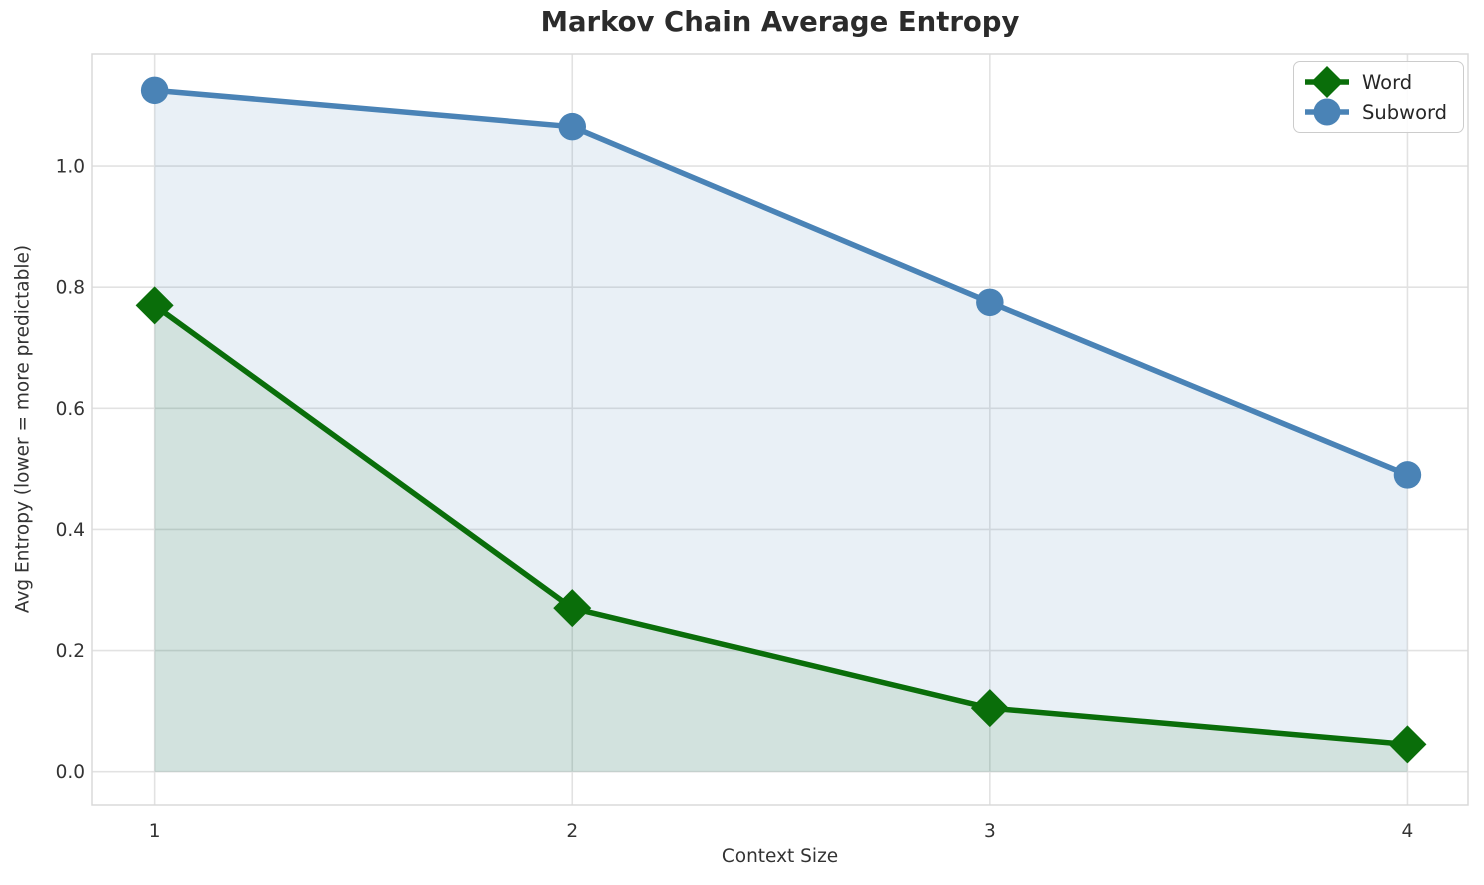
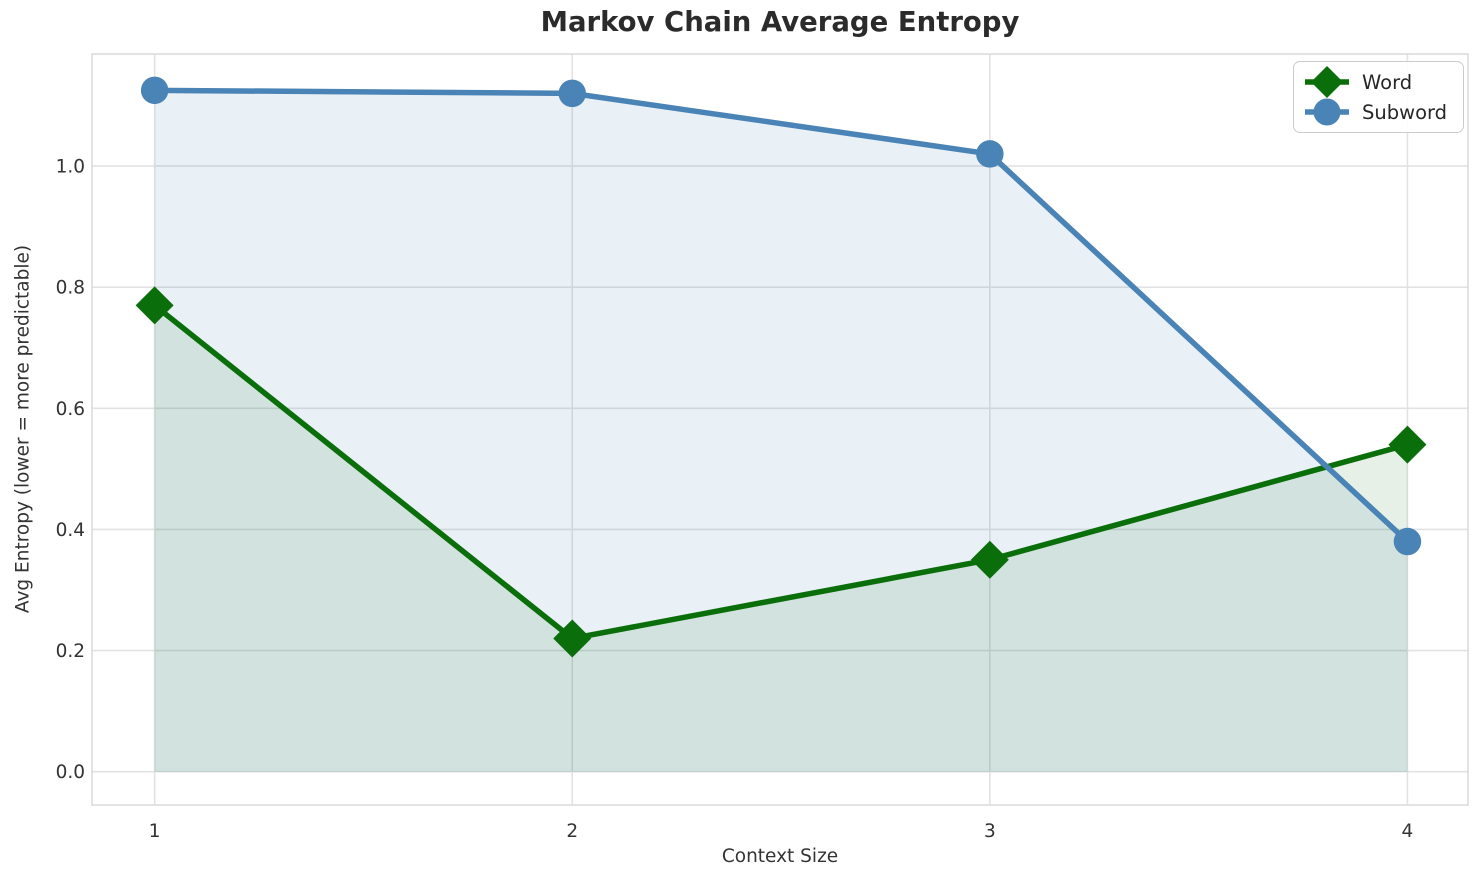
Word/2: 0.27 -> 0.22
Subword/2: 1.06 -> 1.12
Word/3: 0.10 -> 0.35
Subword/3: 0.78 -> 1.02
Word/4: 0.04 -> 0.54
Subword/4: 0.49 -> 0.38
